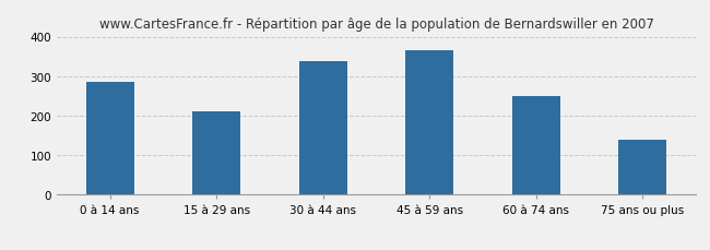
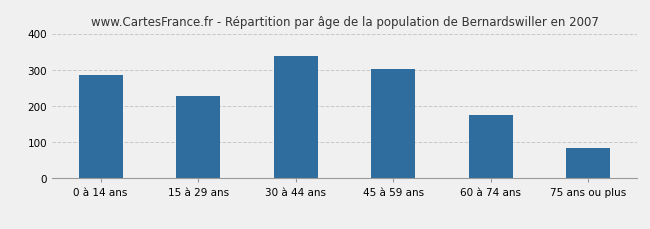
15 à 29 ans: 210 -> 228
45 à 59 ans: 365 -> 302
60 à 74 ans: 250 -> 176
75 ans ou plus: 140 -> 83
